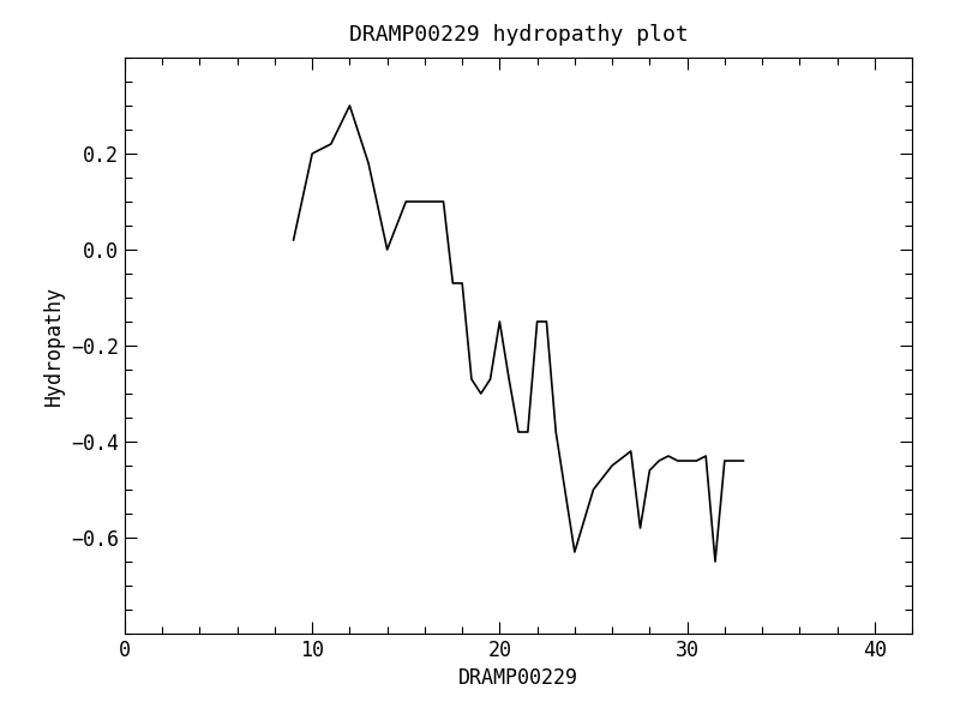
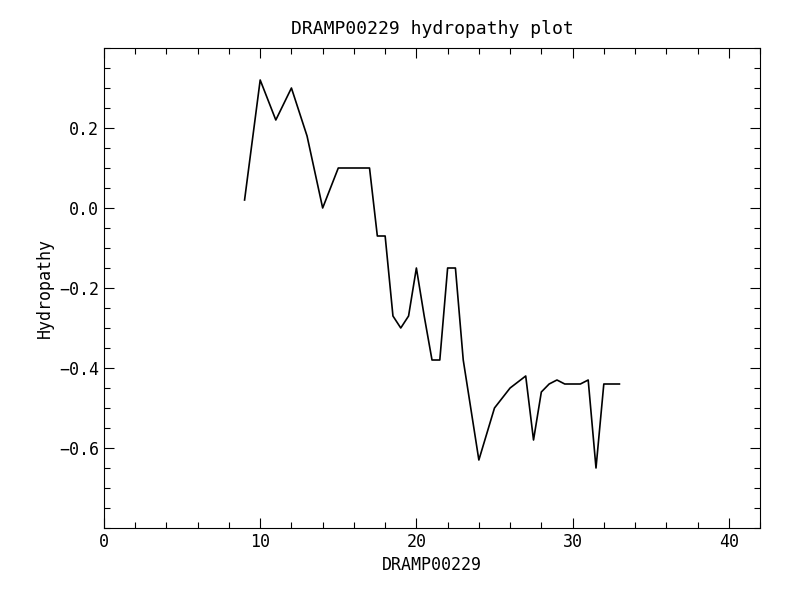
10: 0.20 -> 0.32
